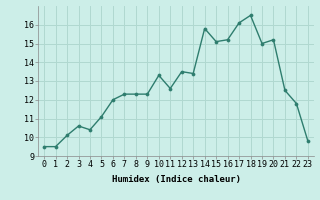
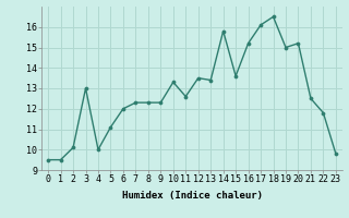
3: 10.6 -> 13.0
4: 10.4 -> 10.0
15: 15.1 -> 13.6
